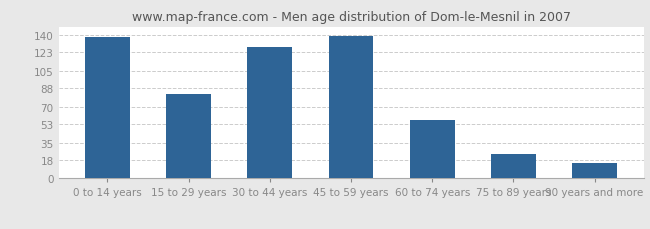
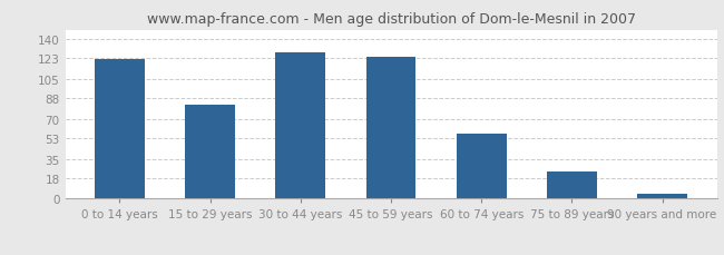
0 to 14 years: 138 -> 122
45 to 59 years: 139 -> 124
90 years and more: 15 -> 4
